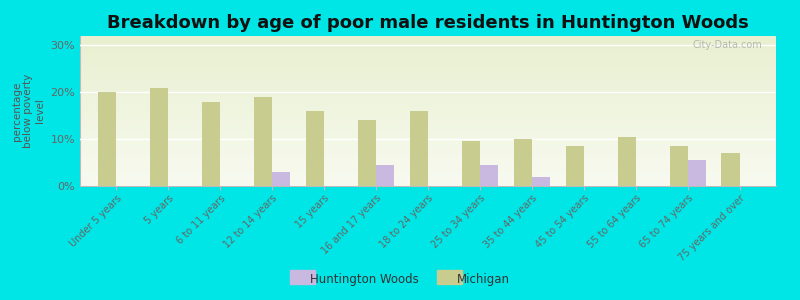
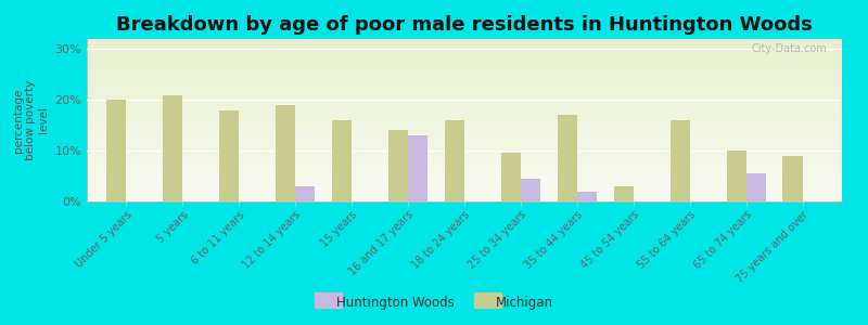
Huntington Woods/16 and 17 years: 4.5% -> 13.0%
Michigan/35 to 44 years: 10.0% -> 17.0%
Michigan/45 to 54 years: 8.5% -> 3.0%
Michigan/55 to 64 years: 10.5% -> 16.0%
Michigan/65 to 74 years: 8.5% -> 10.0%
Michigan/75 years and over: 7.0% -> 9.0%
